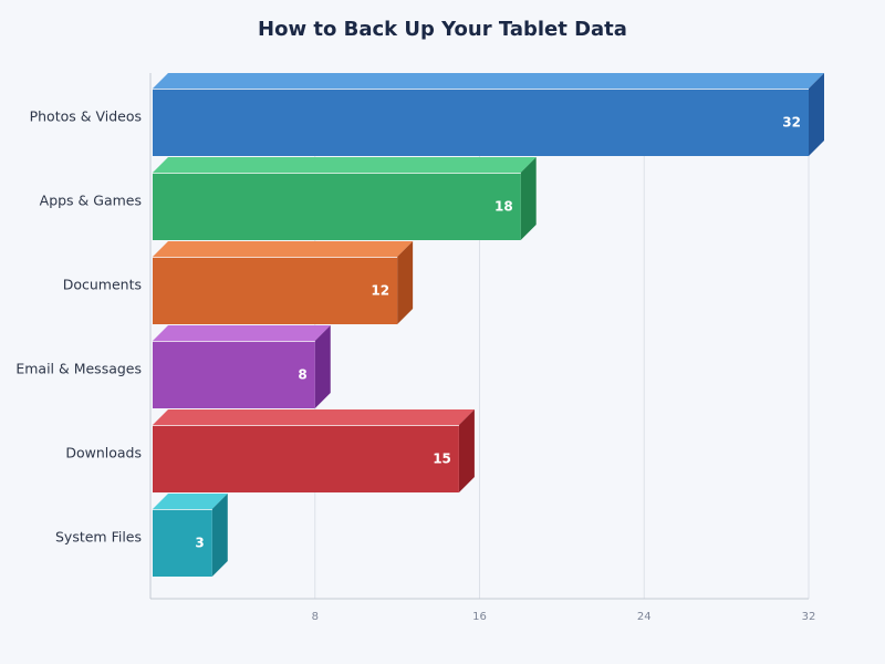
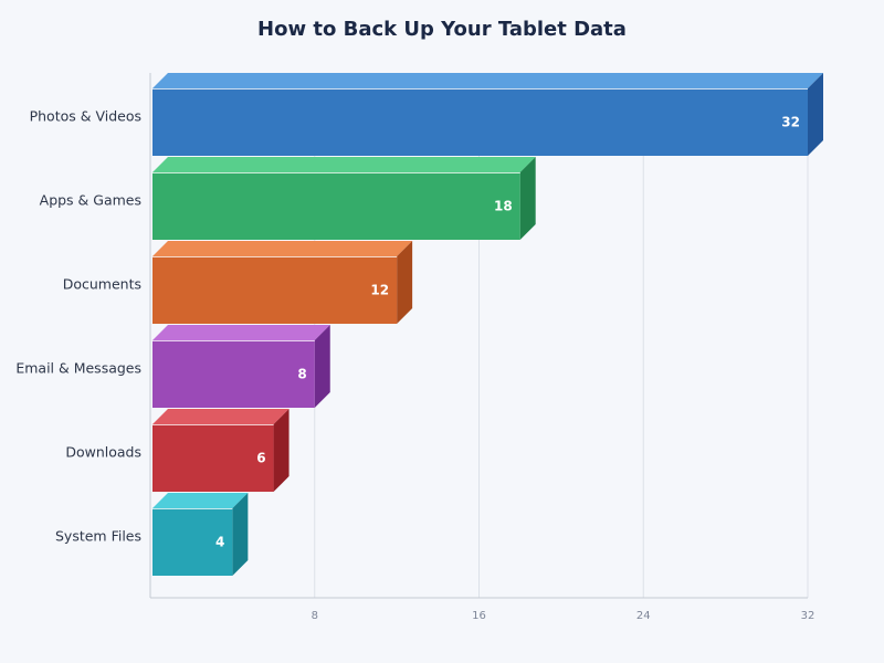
Downloads: 15 -> 6
System Files: 3 -> 4
